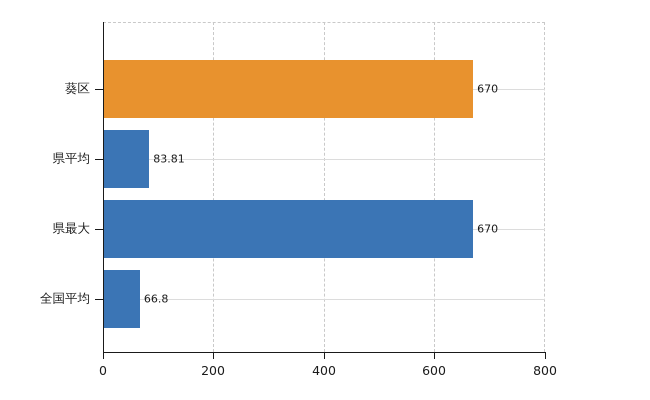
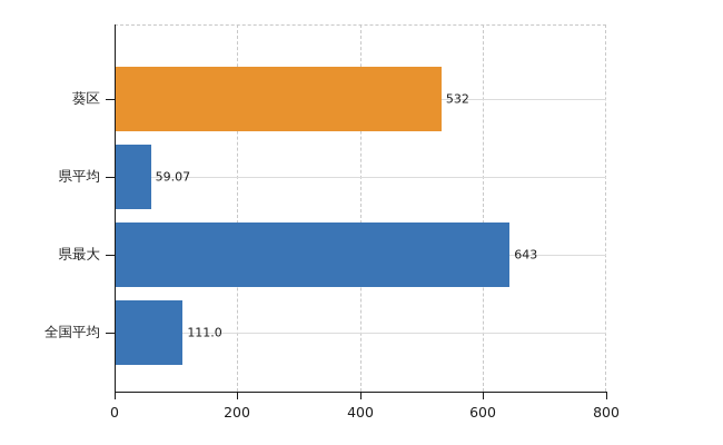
葵区: 670 -> 532
県平均: 83.81 -> 59.07
県最大: 670 -> 643
全国平均: 66.8 -> 111.0
